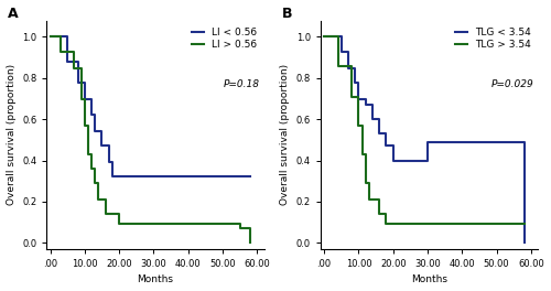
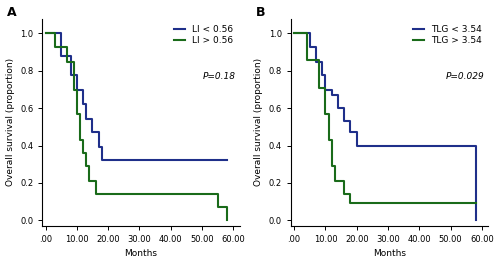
A/LI > 0.56/20.00: 0.09 -> 0.14
B/TLG < 3.54/30.00: 0.49 -> 0.40
